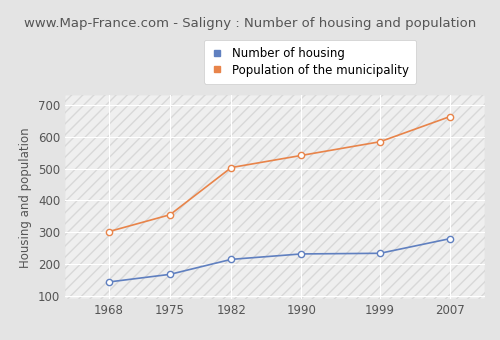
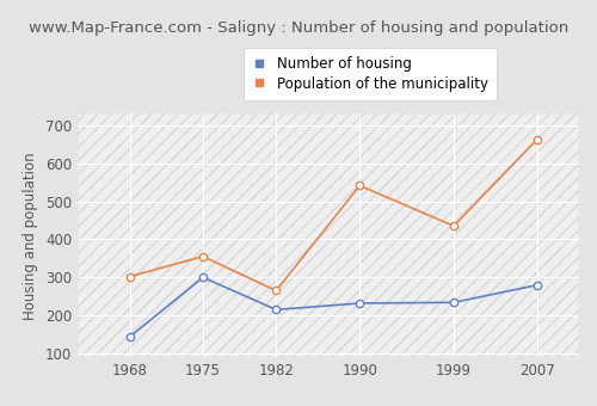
Number of housing/1975: 168 -> 300
Population of the municipality/1982: 503 -> 265
Population of the municipality/1999: 584 -> 435
